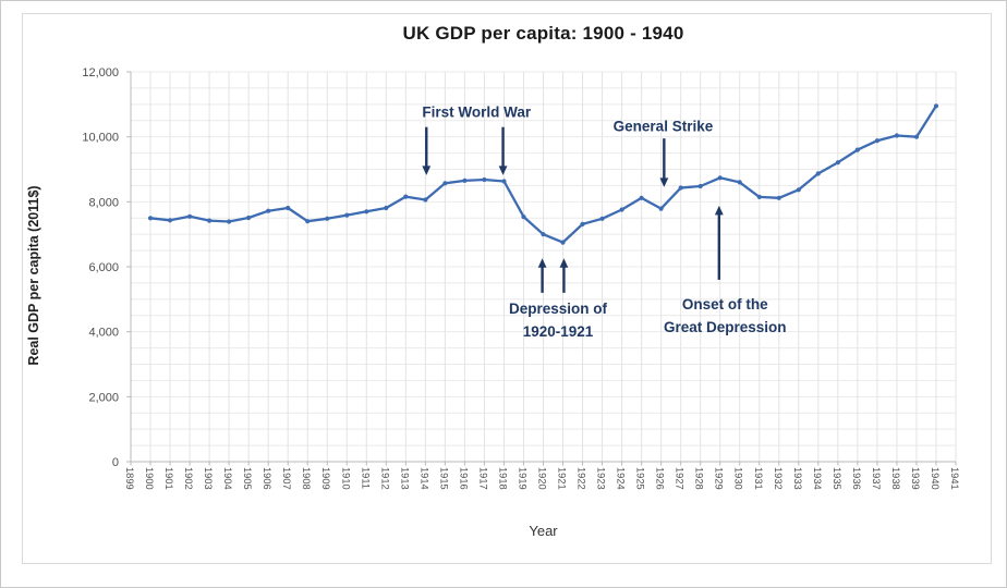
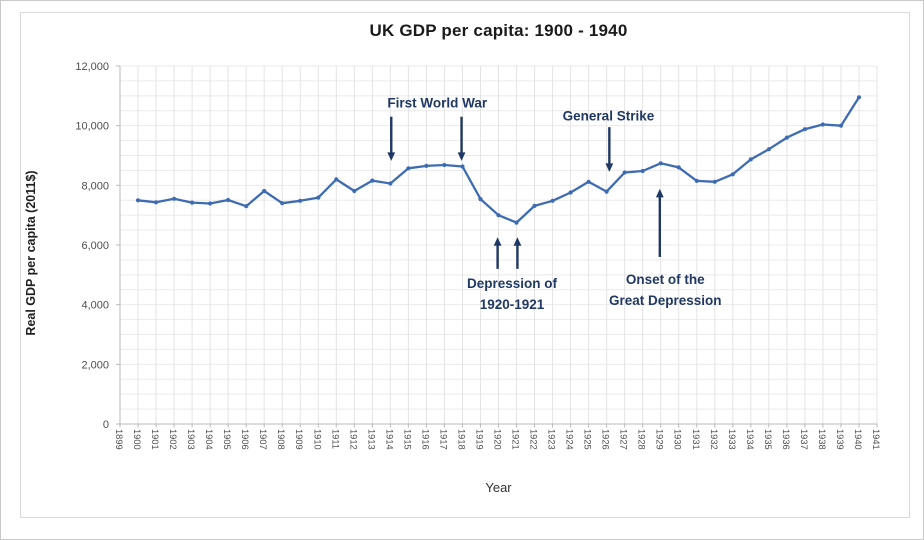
1906: 7700 -> 7300
1911: 7700 -> 8200
